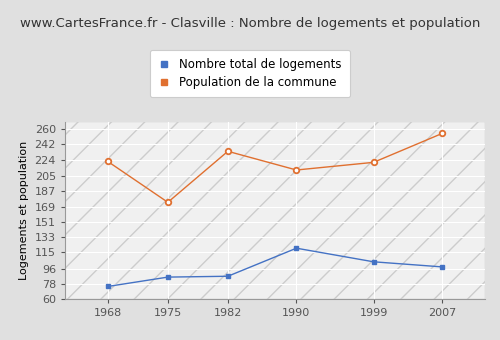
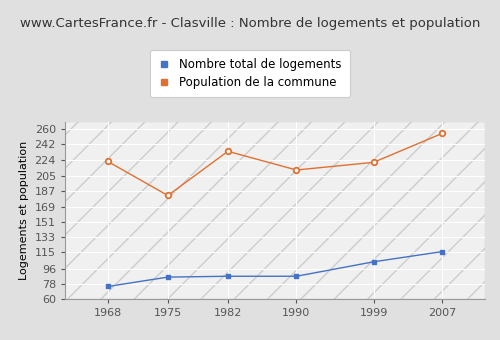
Population de la commune/1975: 174 -> 182
Nombre total de logements/1990: 120 -> 87
Nombre total de logements/2007: 98 -> 116
